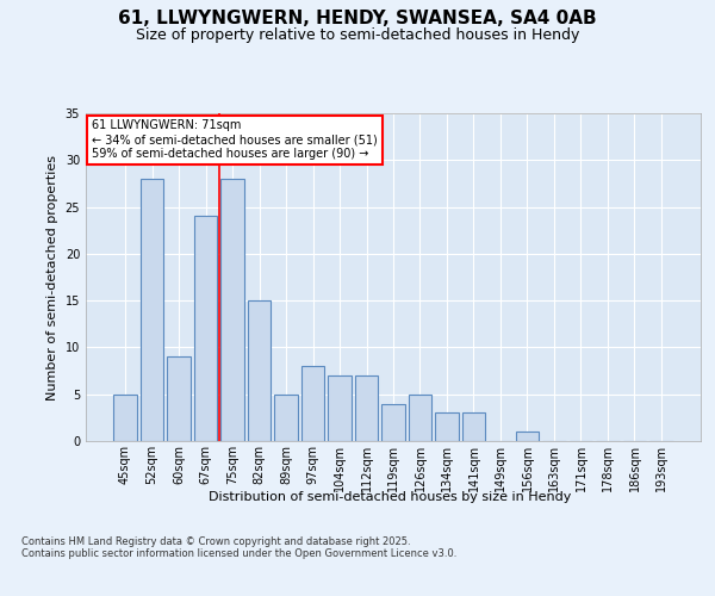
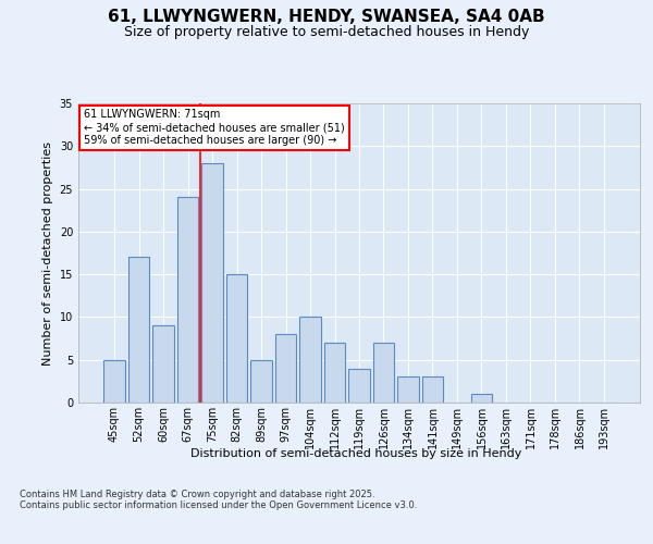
52sqm: 28 -> 17
104sqm: 7 -> 10
126sqm: 5 -> 7
